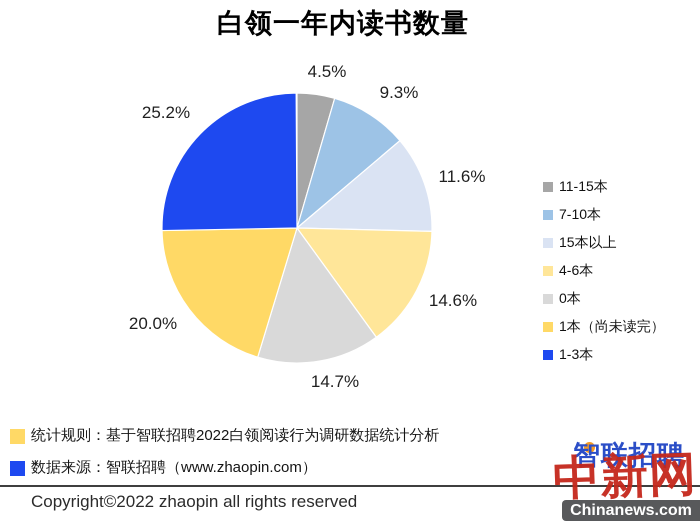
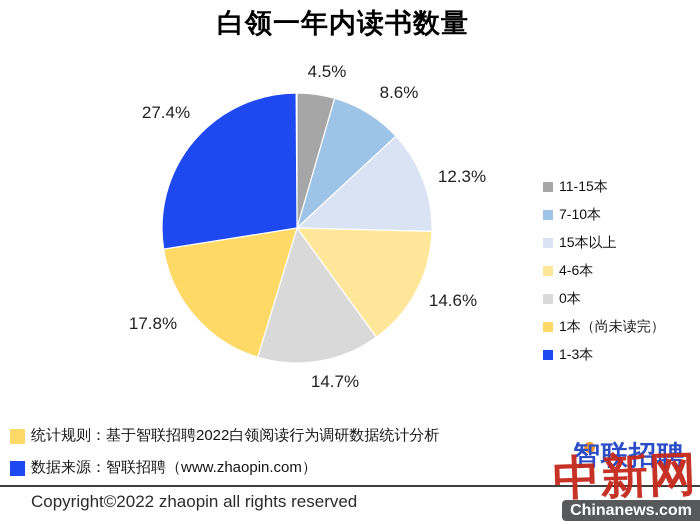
7-10本: 9.3% -> 8.6%
15本以上: 11.6% -> 12.3%
1本（尚未读完）: 20.0% -> 17.8%
1-3本: 25.2% -> 27.4%
